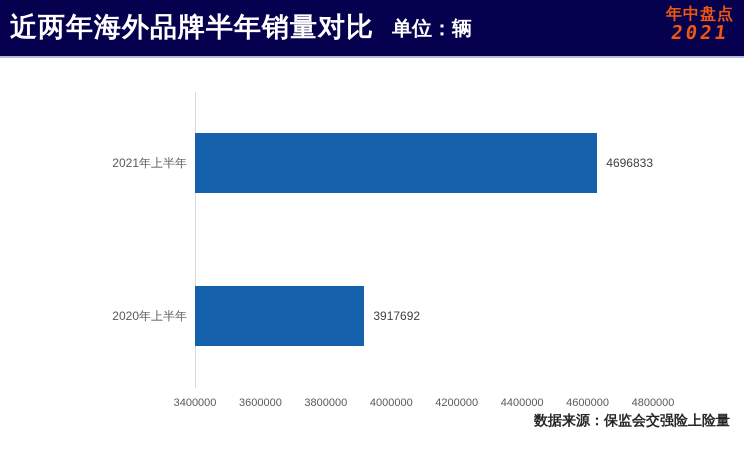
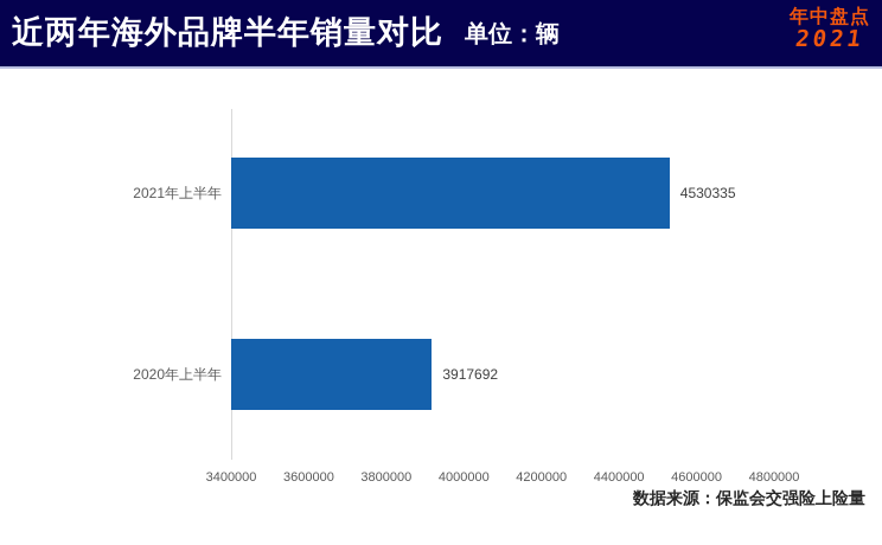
2021年上半年: 4696833 -> 4530335
